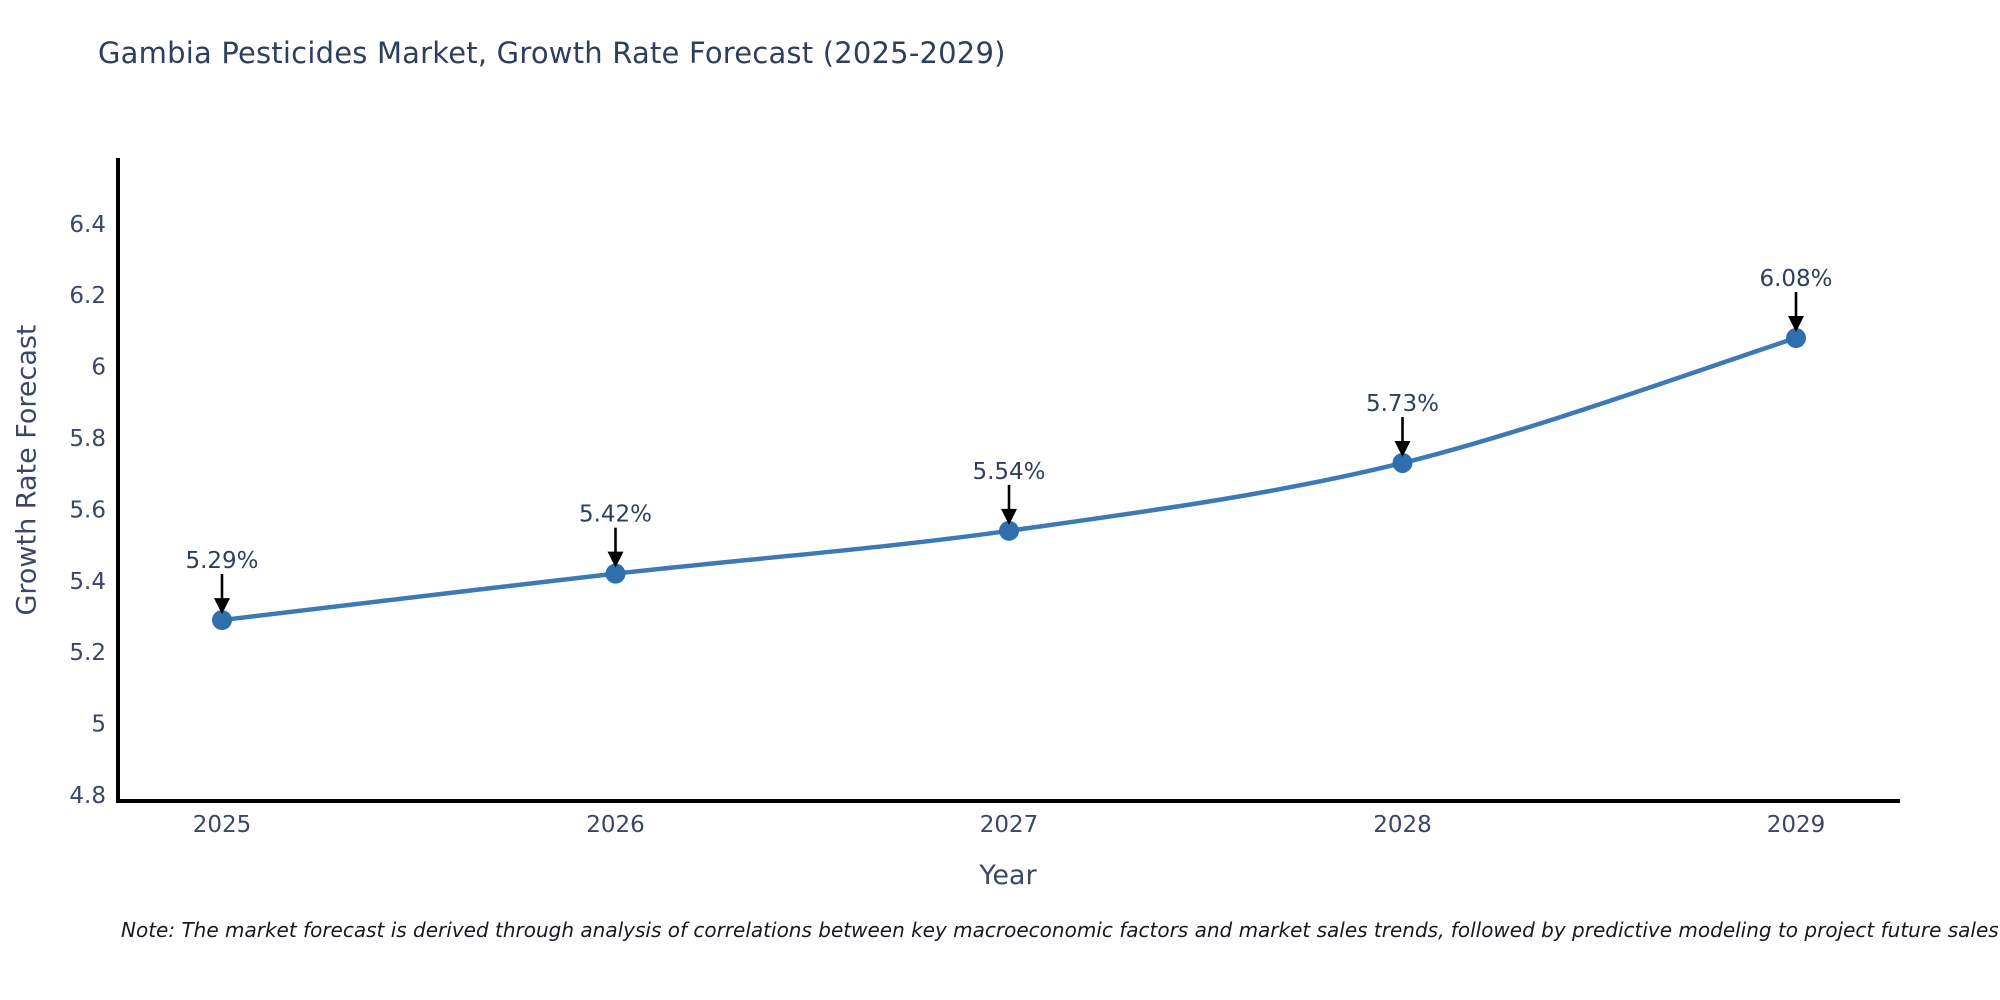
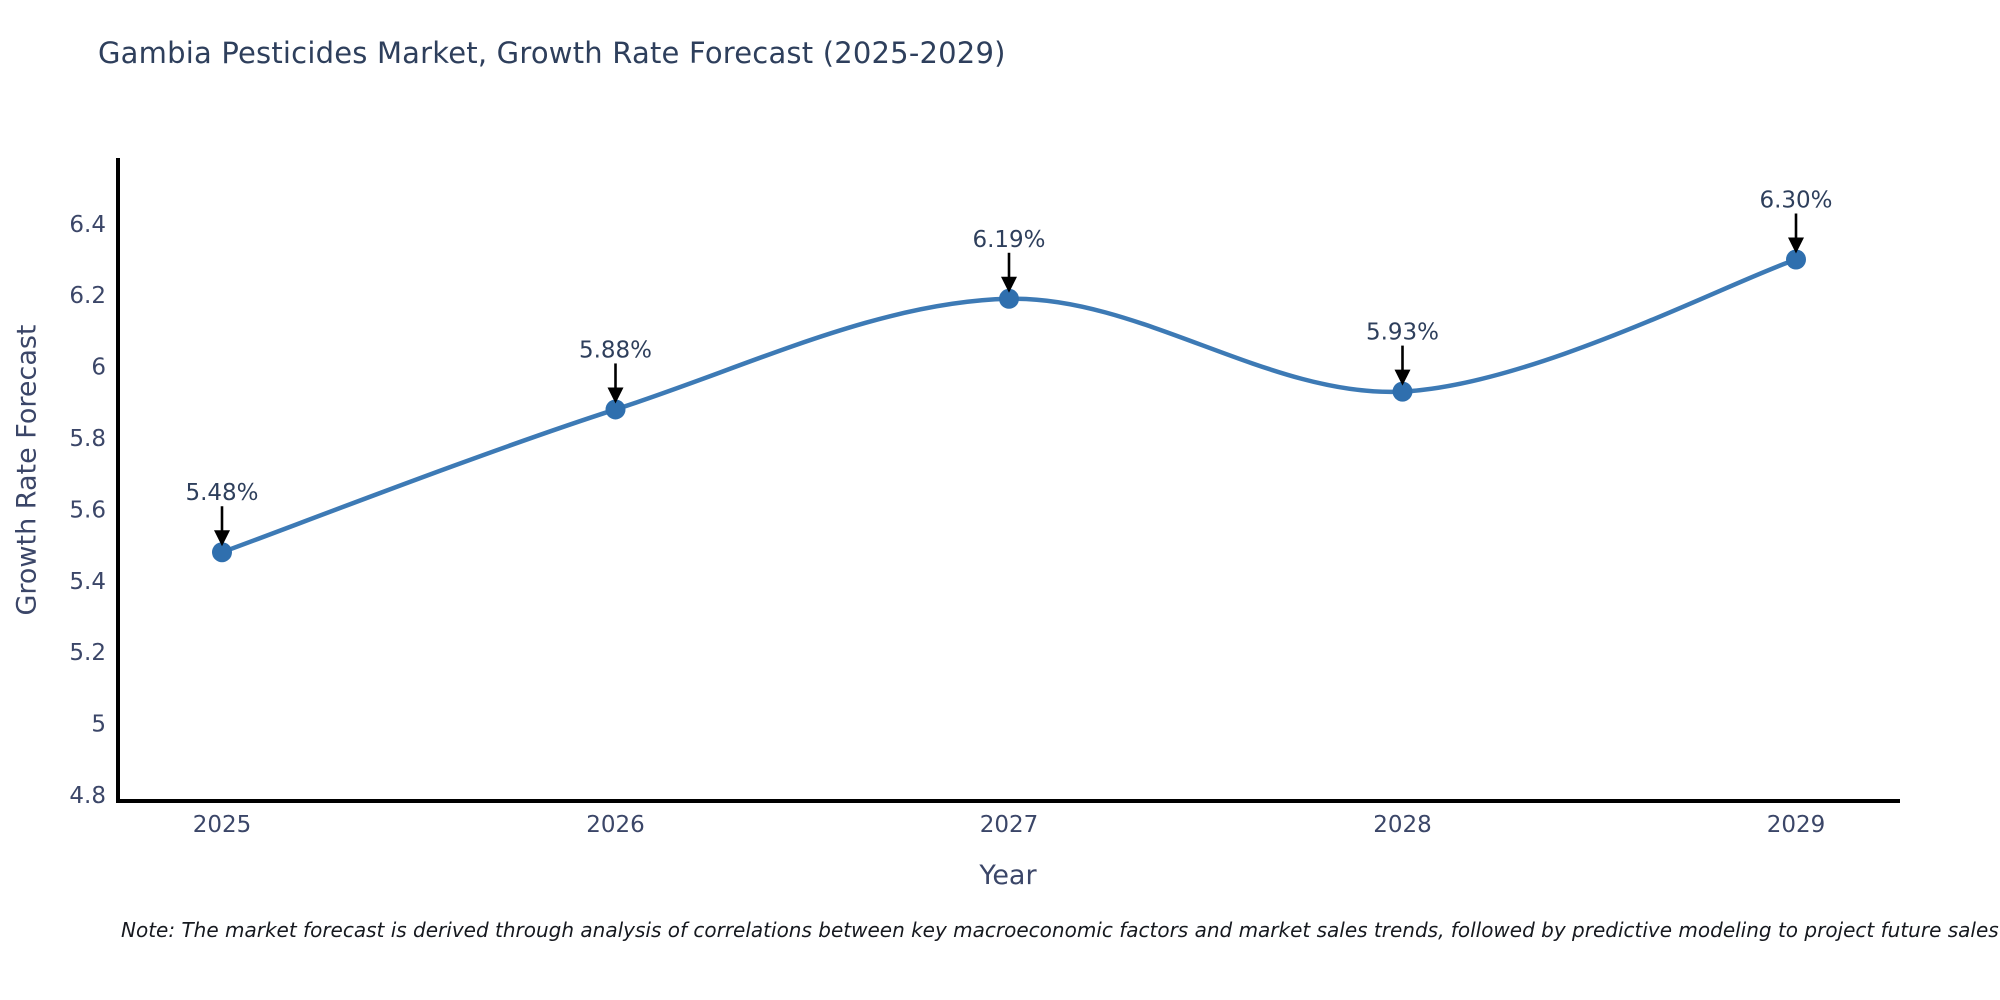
2025: 5.29% -> 5.48%
2026: 5.42% -> 5.88%
2027: 5.54% -> 6.19%
2028: 5.73% -> 5.93%
2029: 6.08% -> 6.30%
